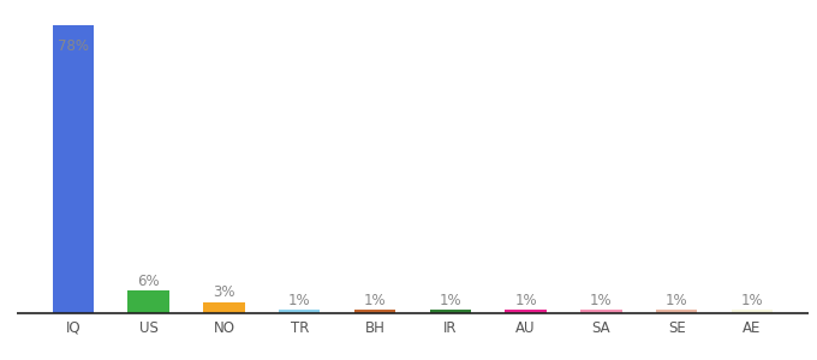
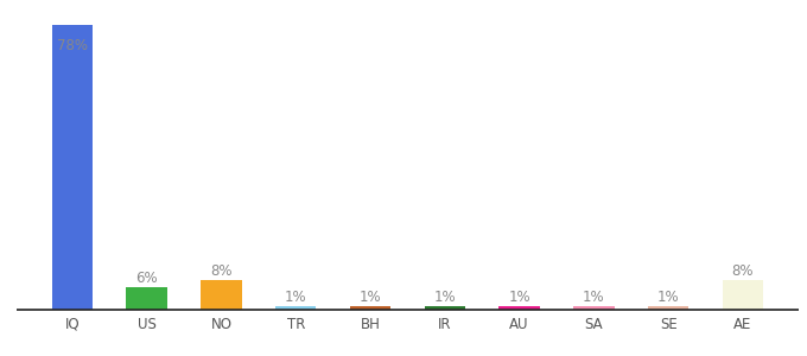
NO: 3% -> 8%
AE: 1% -> 8%
